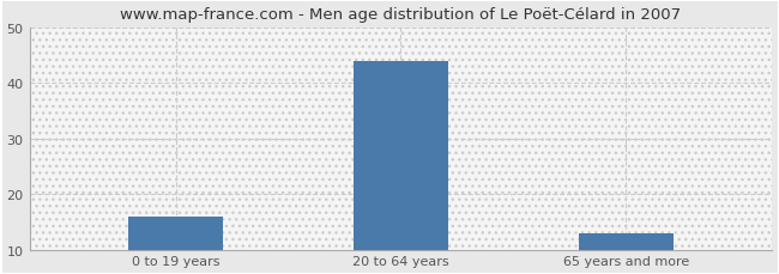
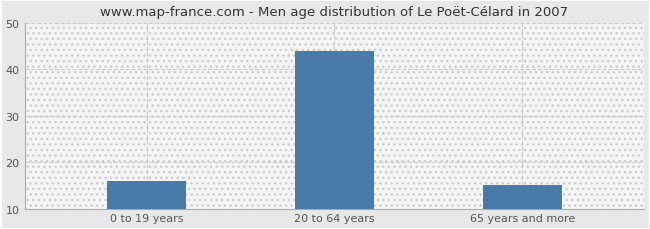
65 years and more: 13 -> 15
